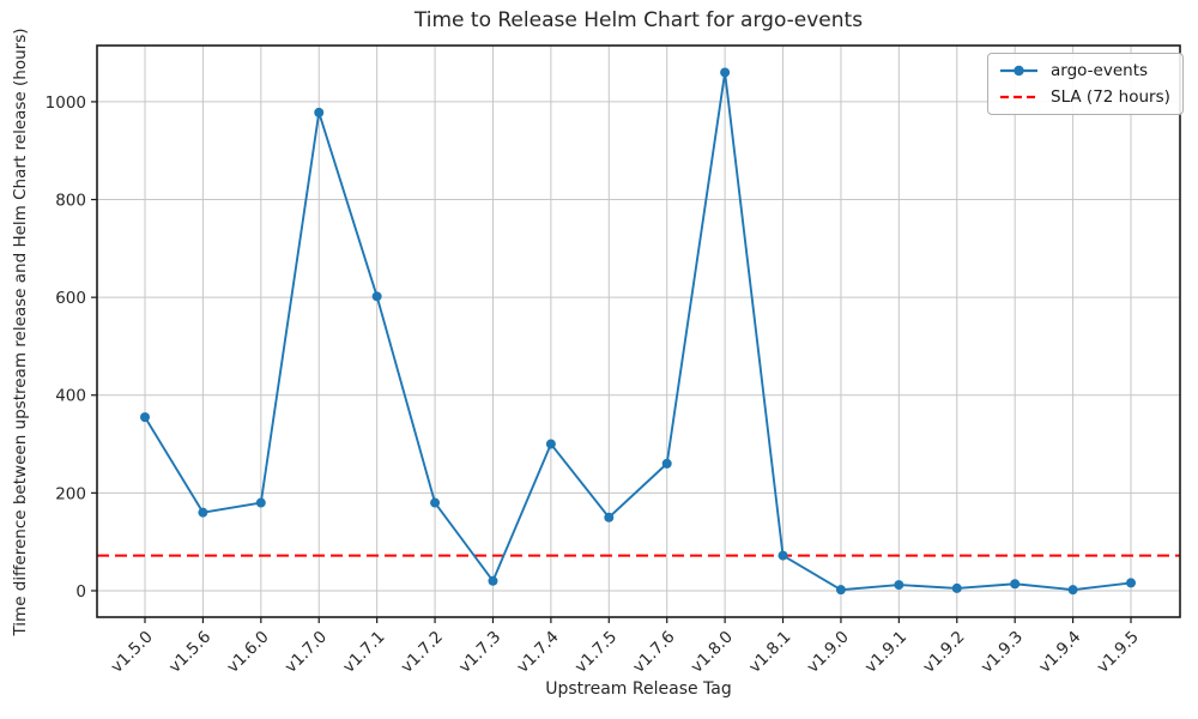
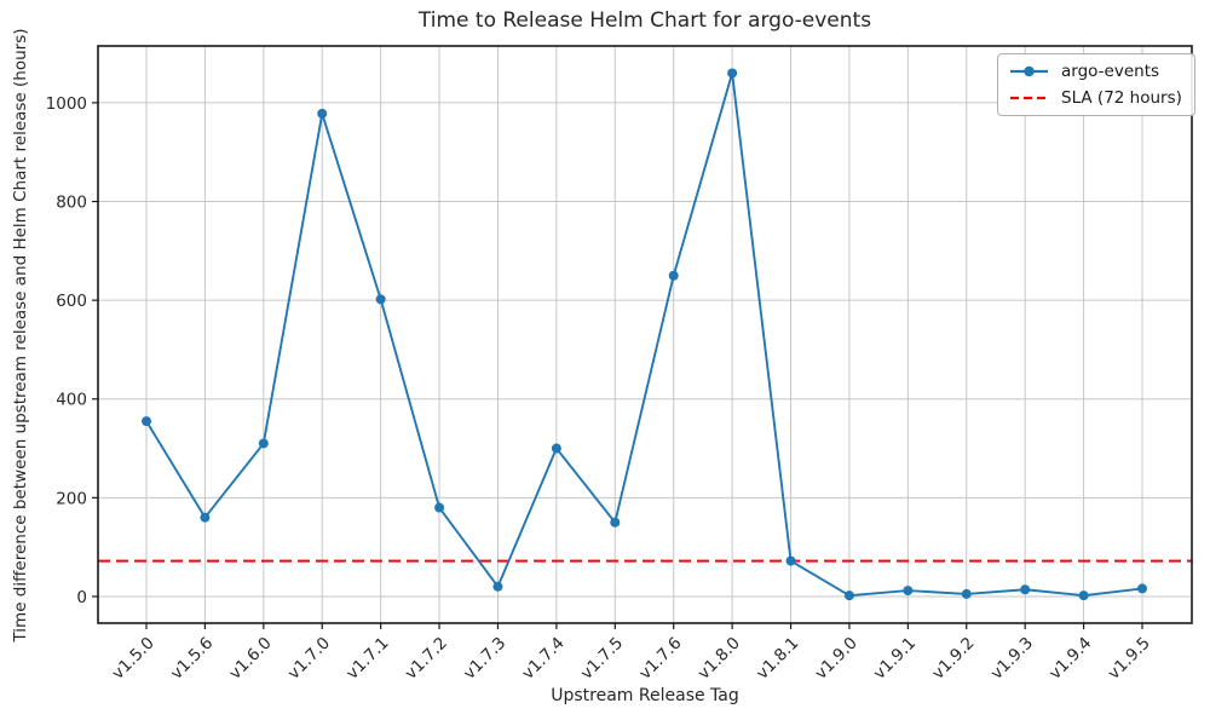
v1.6.0: 180 -> 310
v1.7.6: 260 -> 650
